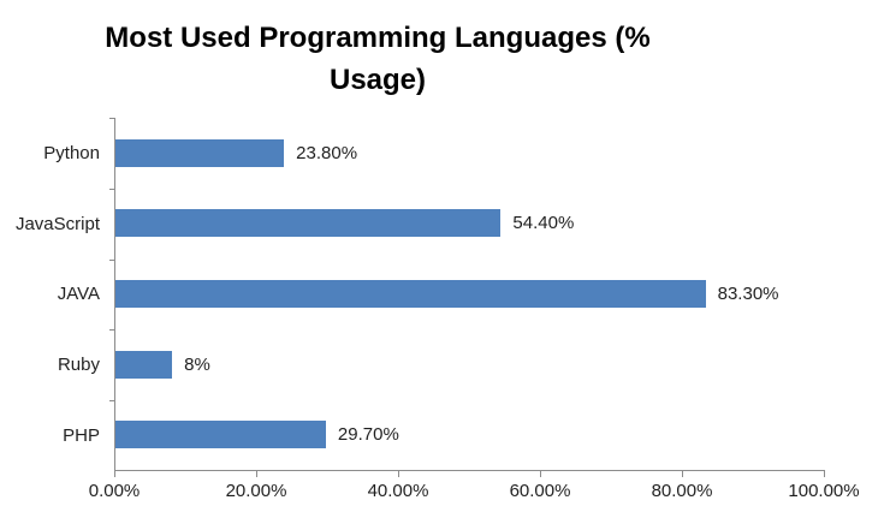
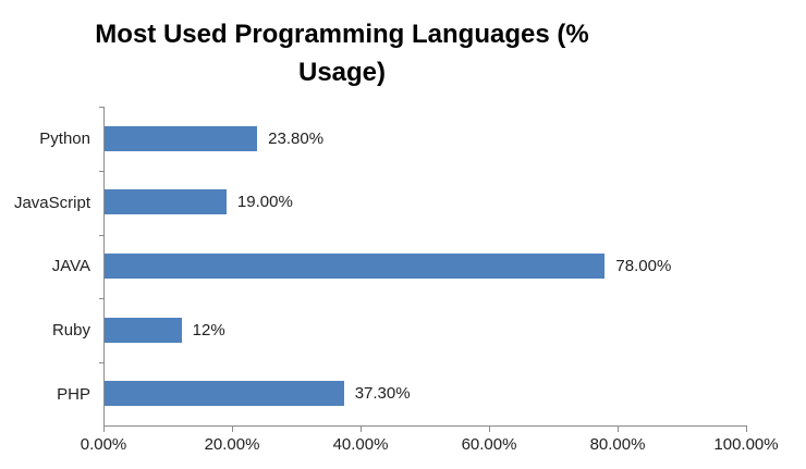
JavaScript: 54.40% -> 19.00%
JAVA: 83.30% -> 78.00%
Ruby: 8% -> 12%
PHP: 29.70% -> 37.30%
